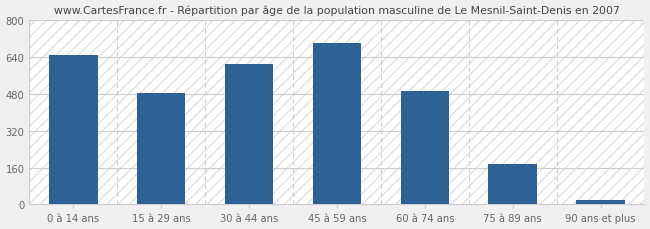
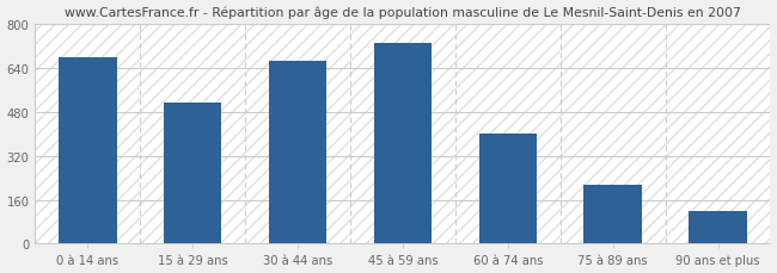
0 à 14 ans: 650 -> 680
15 à 29 ans: 482 -> 515
30 à 44 ans: 610 -> 665
45 à 59 ans: 700 -> 730
60 à 74 ans: 490 -> 400
75 à 89 ans: 175 -> 215
90 ans et plus: 18 -> 120
